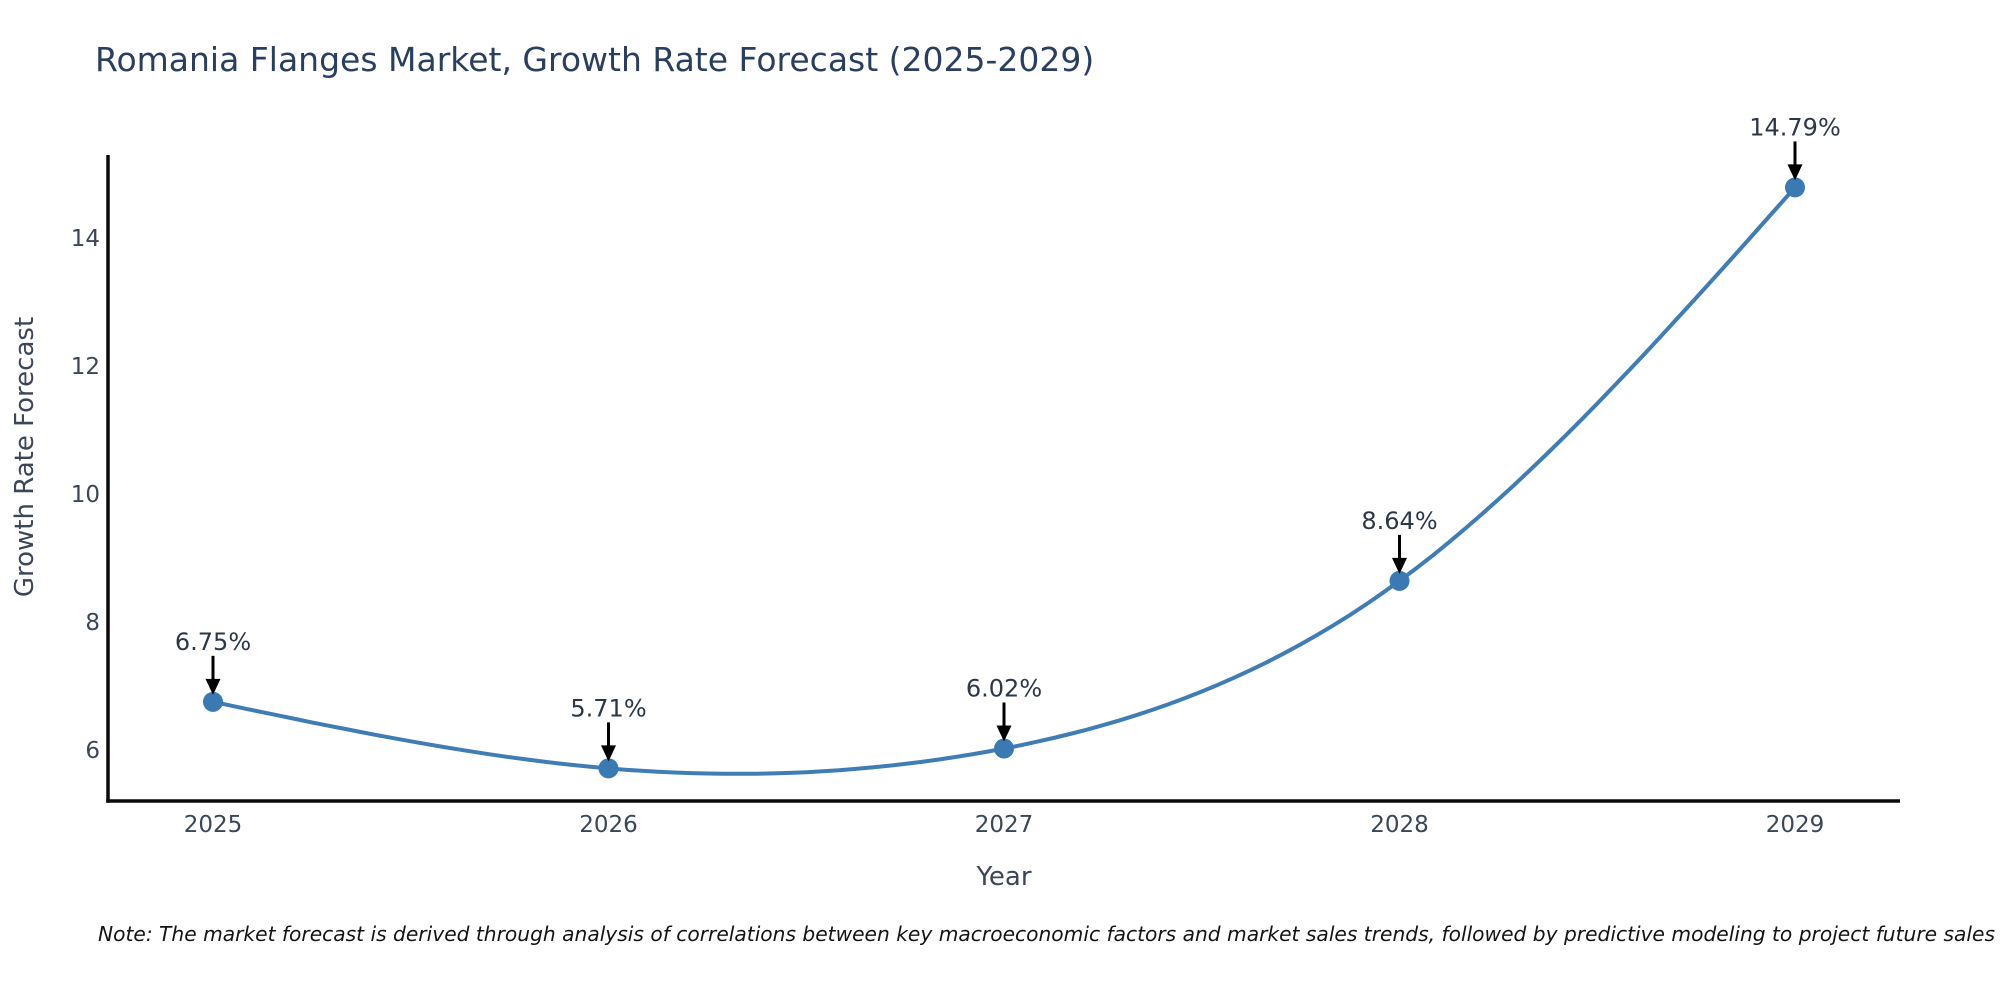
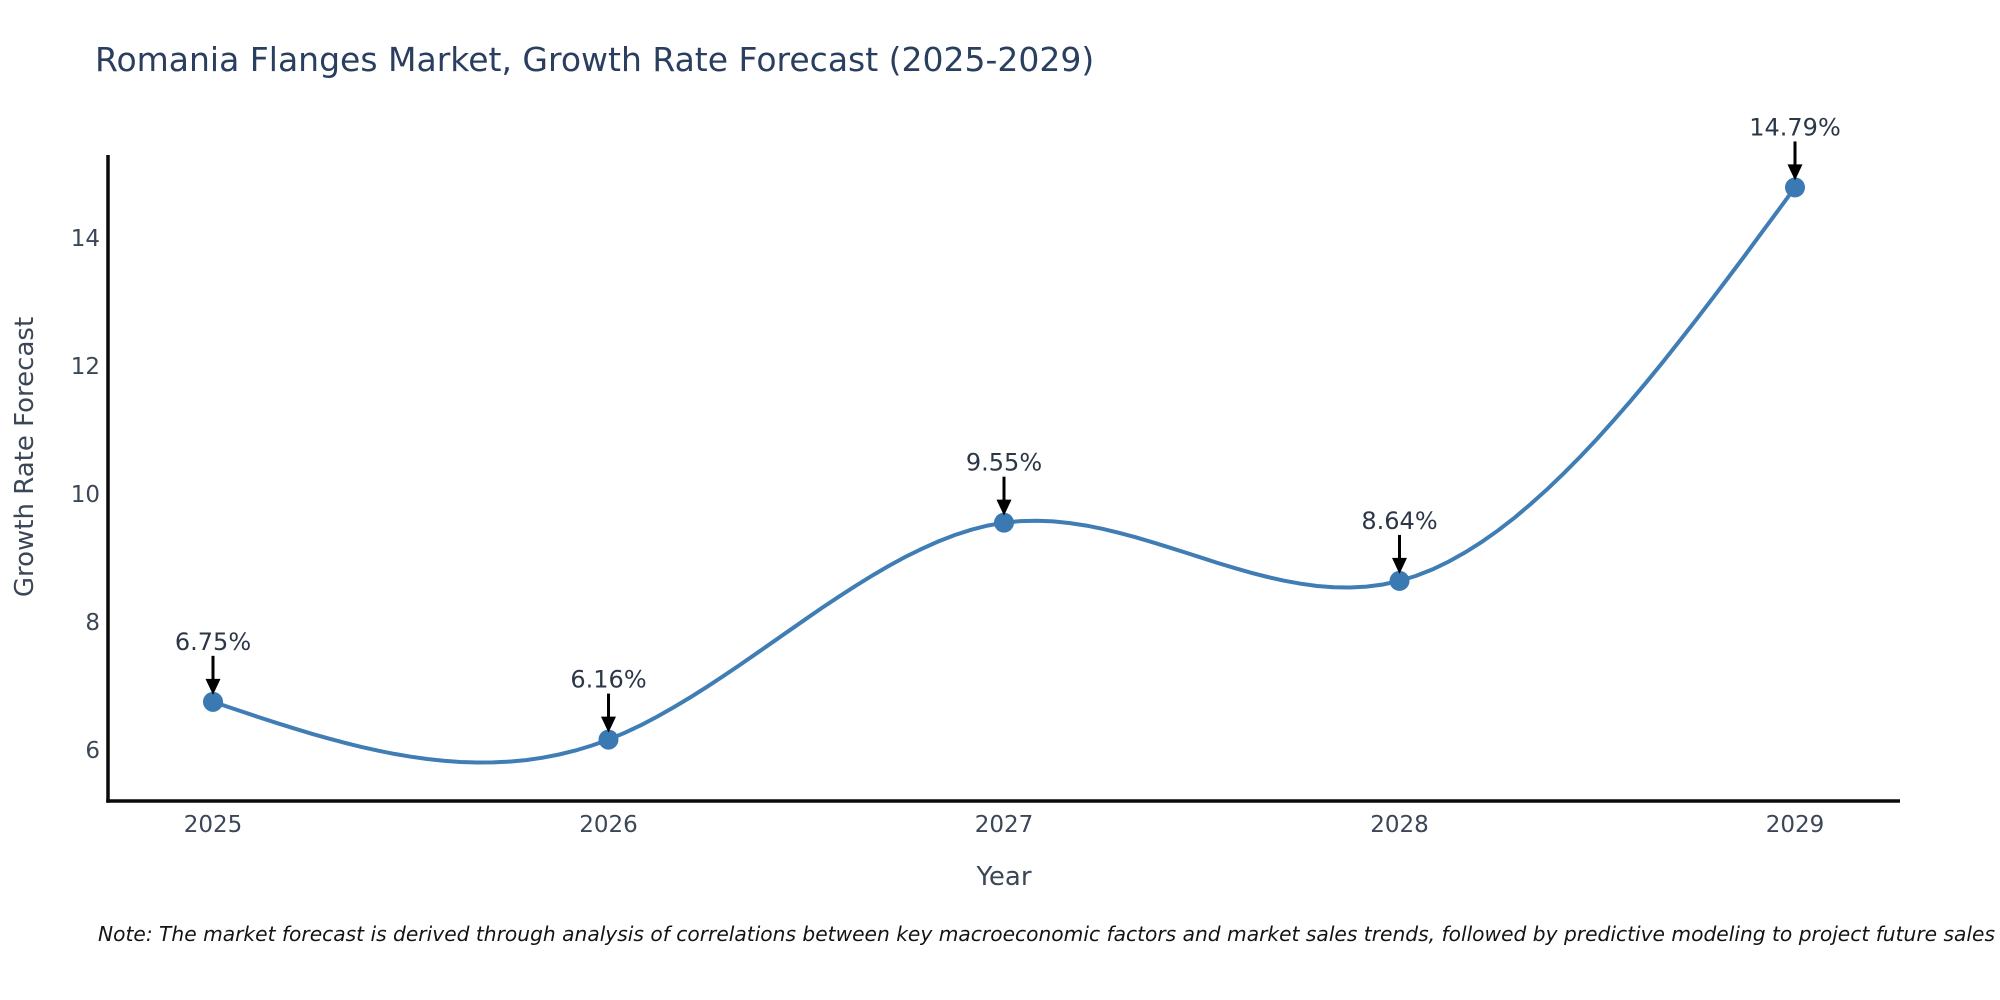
2026: 5.71% -> 6.16%
2027: 6.02% -> 9.55%
